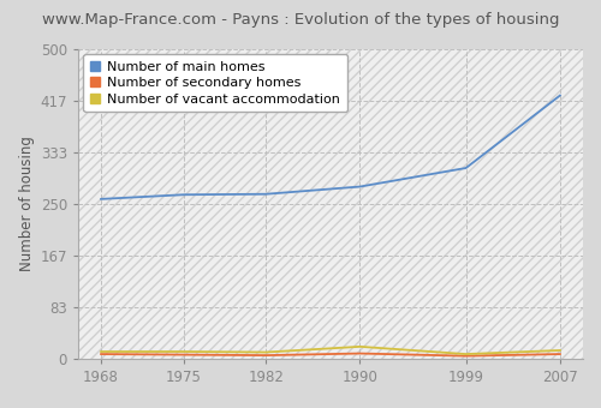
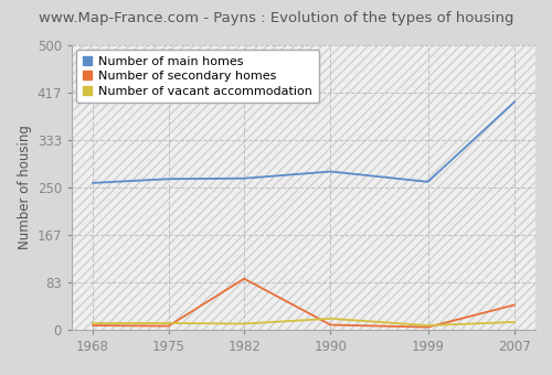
Number of secondary homes/1982: 6 -> 90
Number of main homes/1999: 308 -> 260
Number of main homes/2007: 425 -> 400
Number of secondary homes/2007: 8 -> 44
